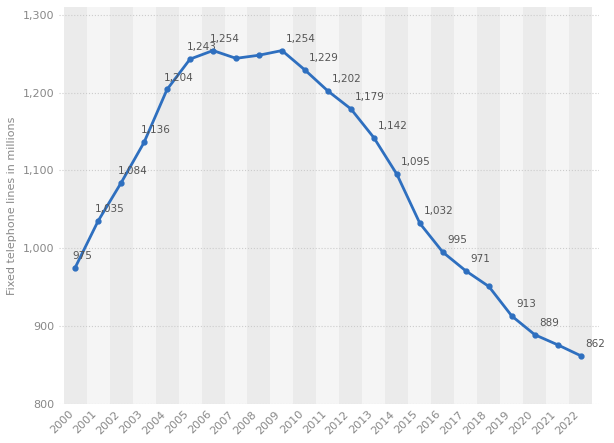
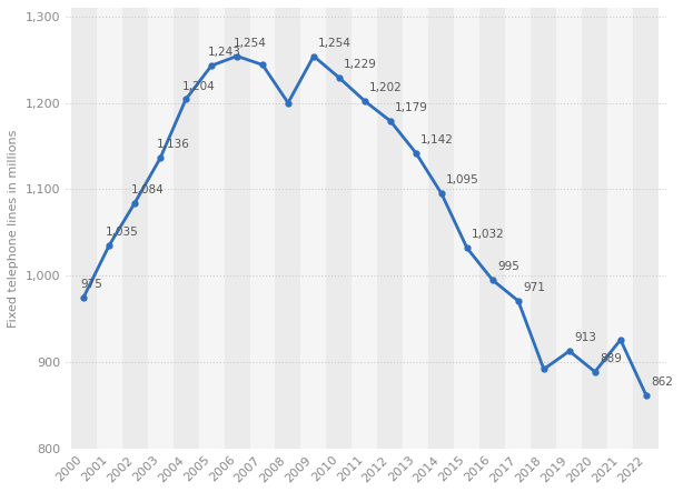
2008: 1,248 -> 1,200
2018: 951 -> 892
2021: 876 -> 926
